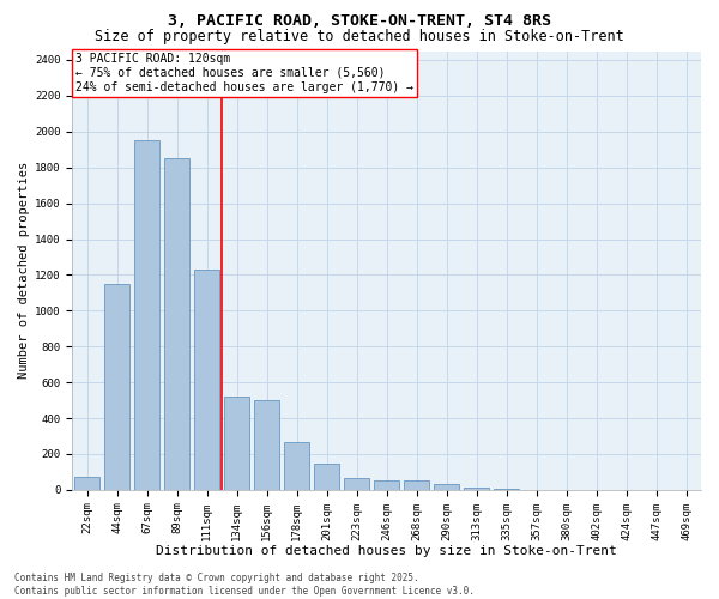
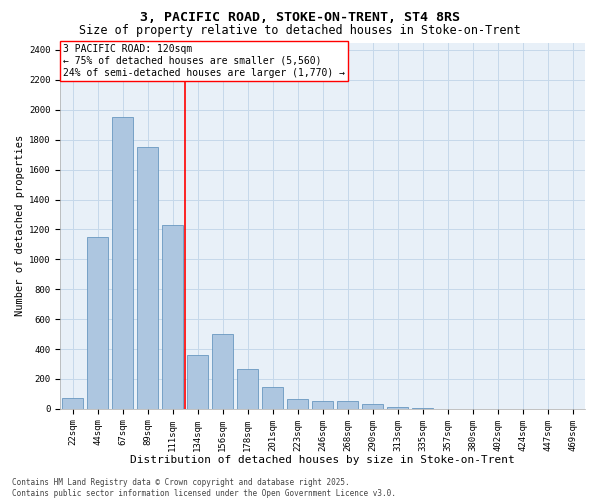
89sqm: 1850 -> 1750
134sqm: 520 -> 360
